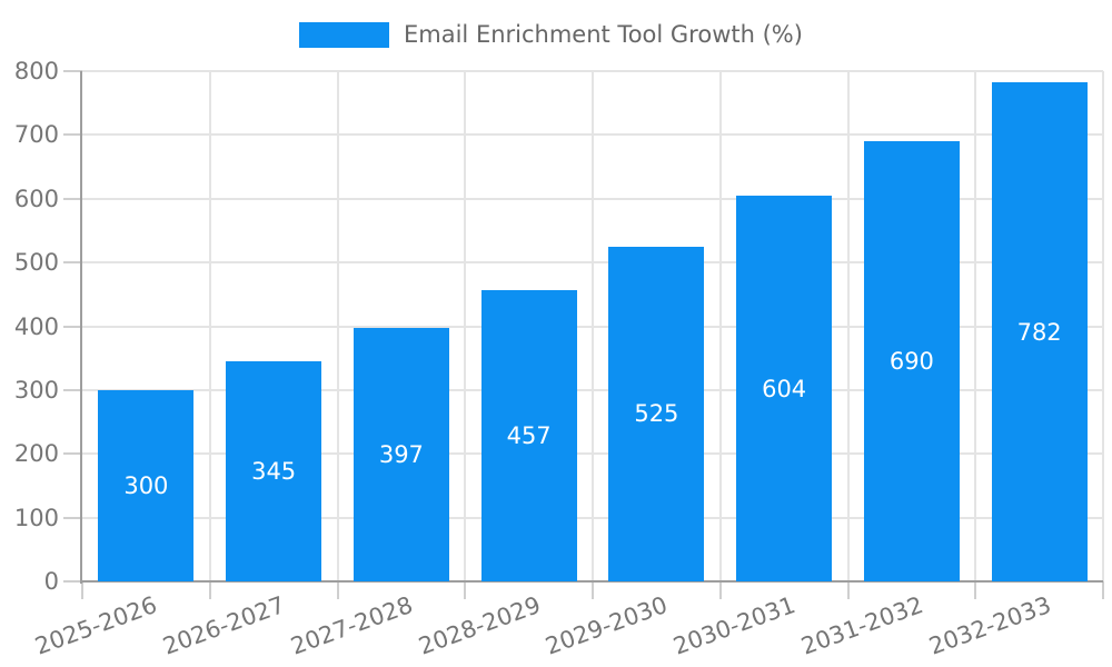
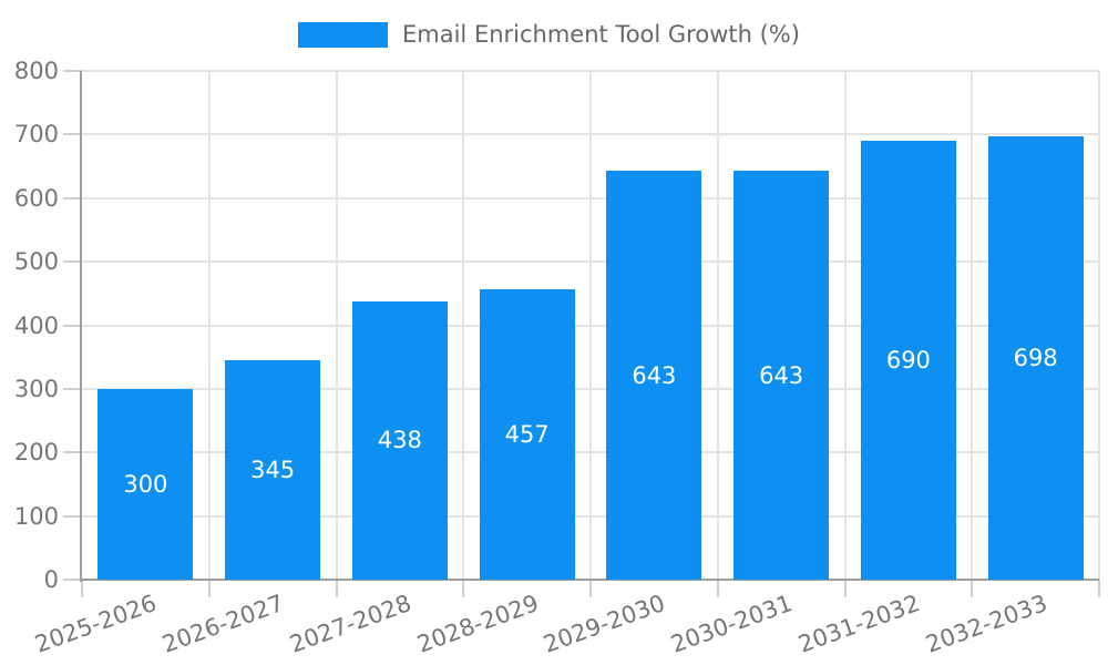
2027-2028: 397 -> 438
2029-2030: 525 -> 643
2030-2031: 604 -> 643
2032-2033: 782 -> 698
